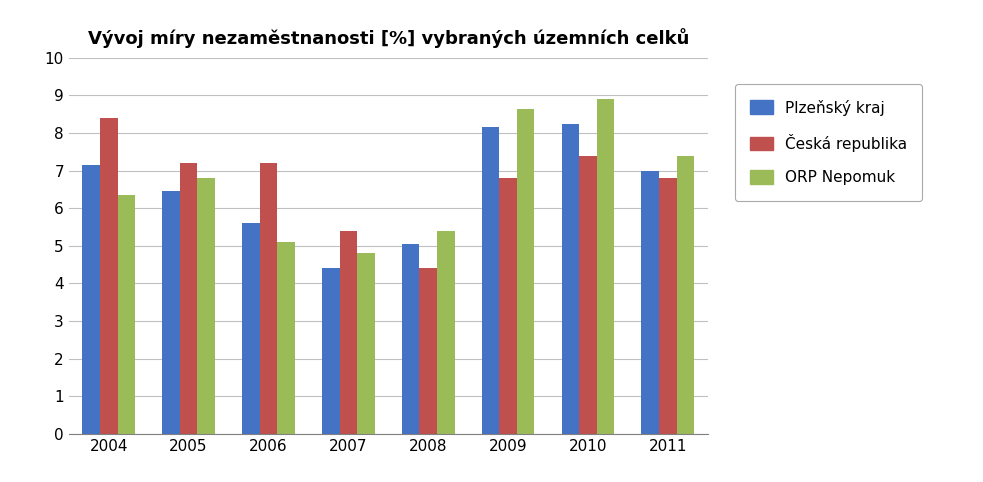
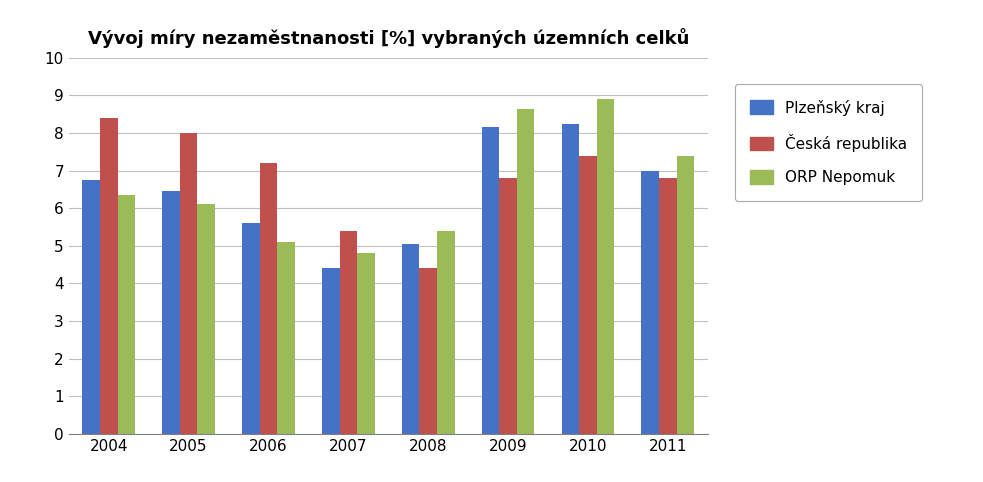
Plzeňský kraj/2004: 7.15 -> 6.75
Česká republika/2005: 7.2 -> 8.0
ORP Nepomuk/2005: 6.80 -> 6.10
